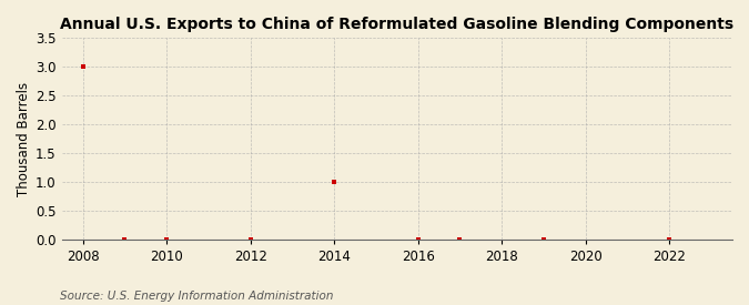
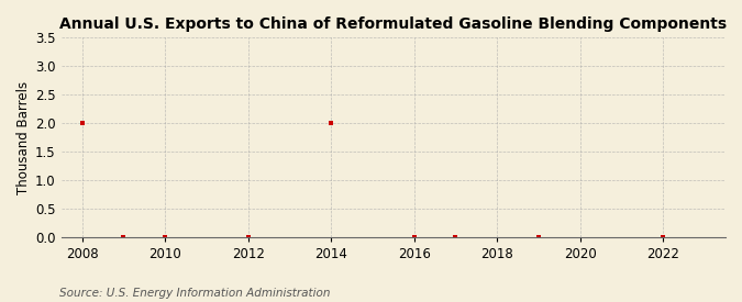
2008: 3 -> 2
2014: 1 -> 2
